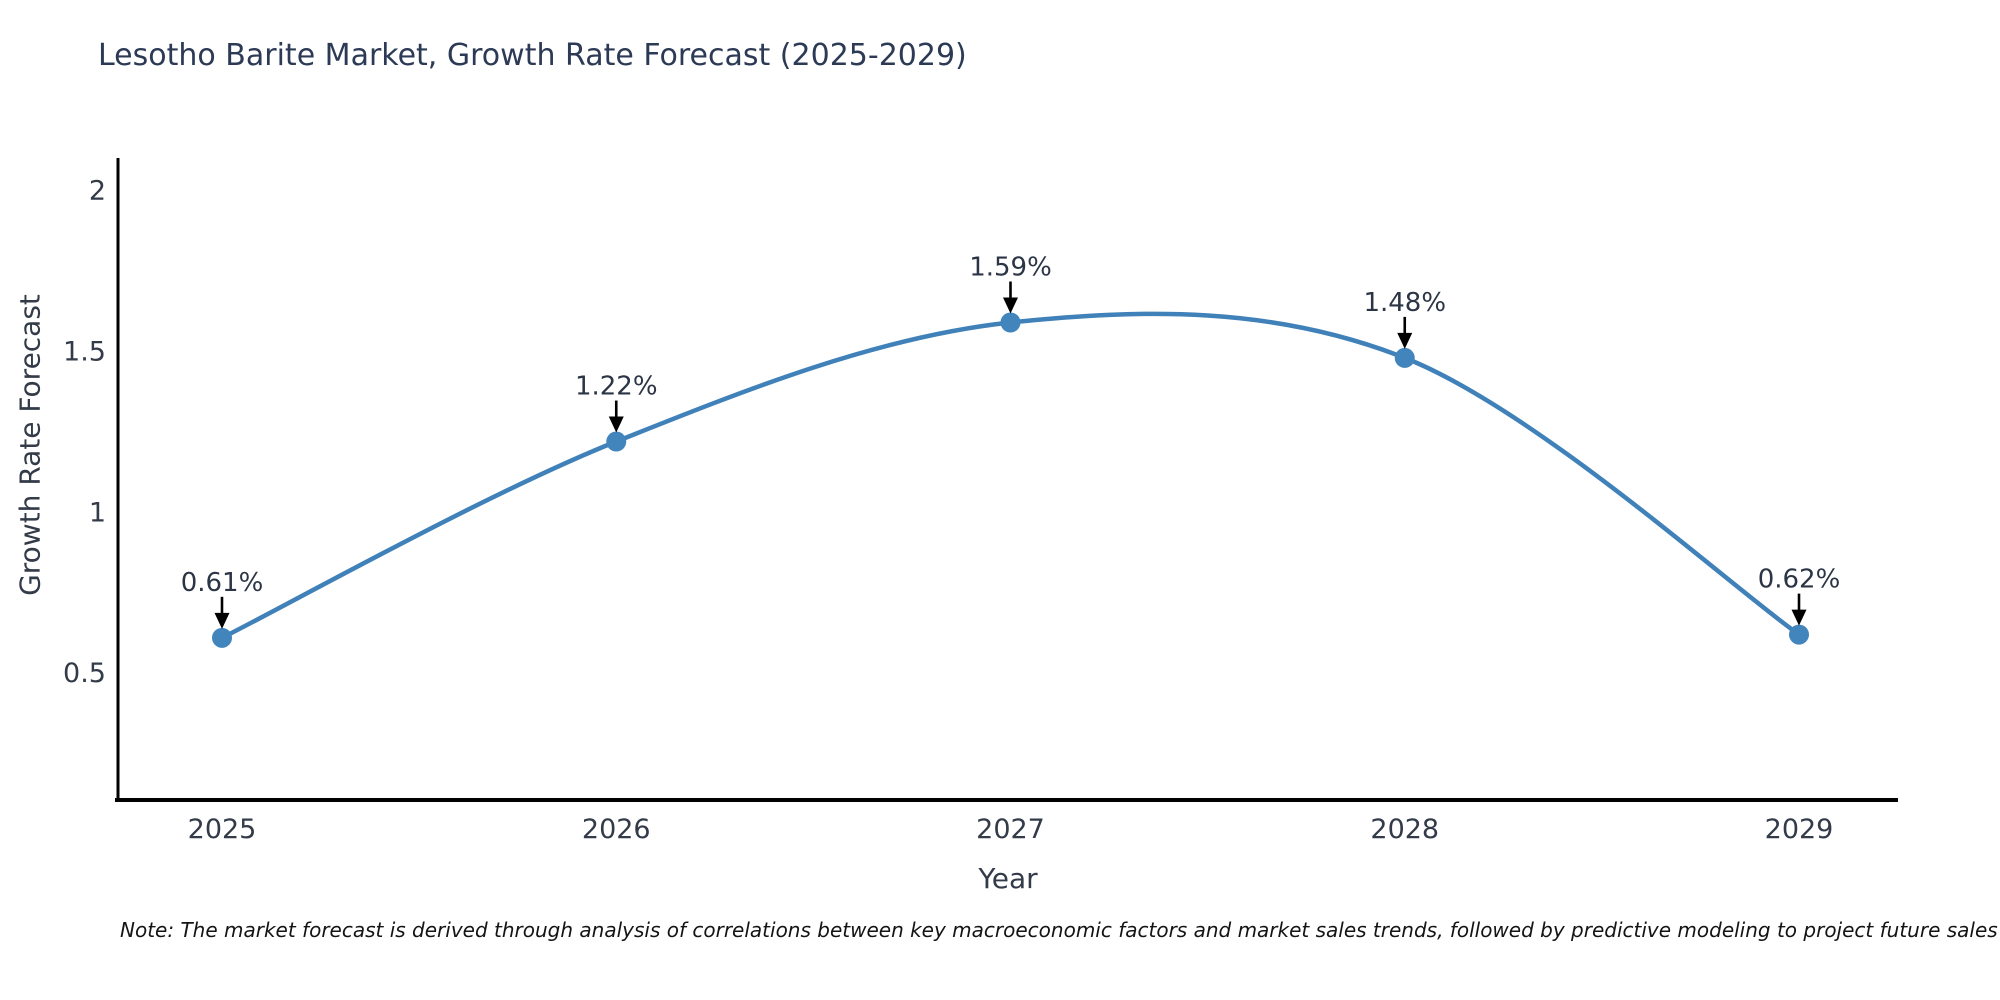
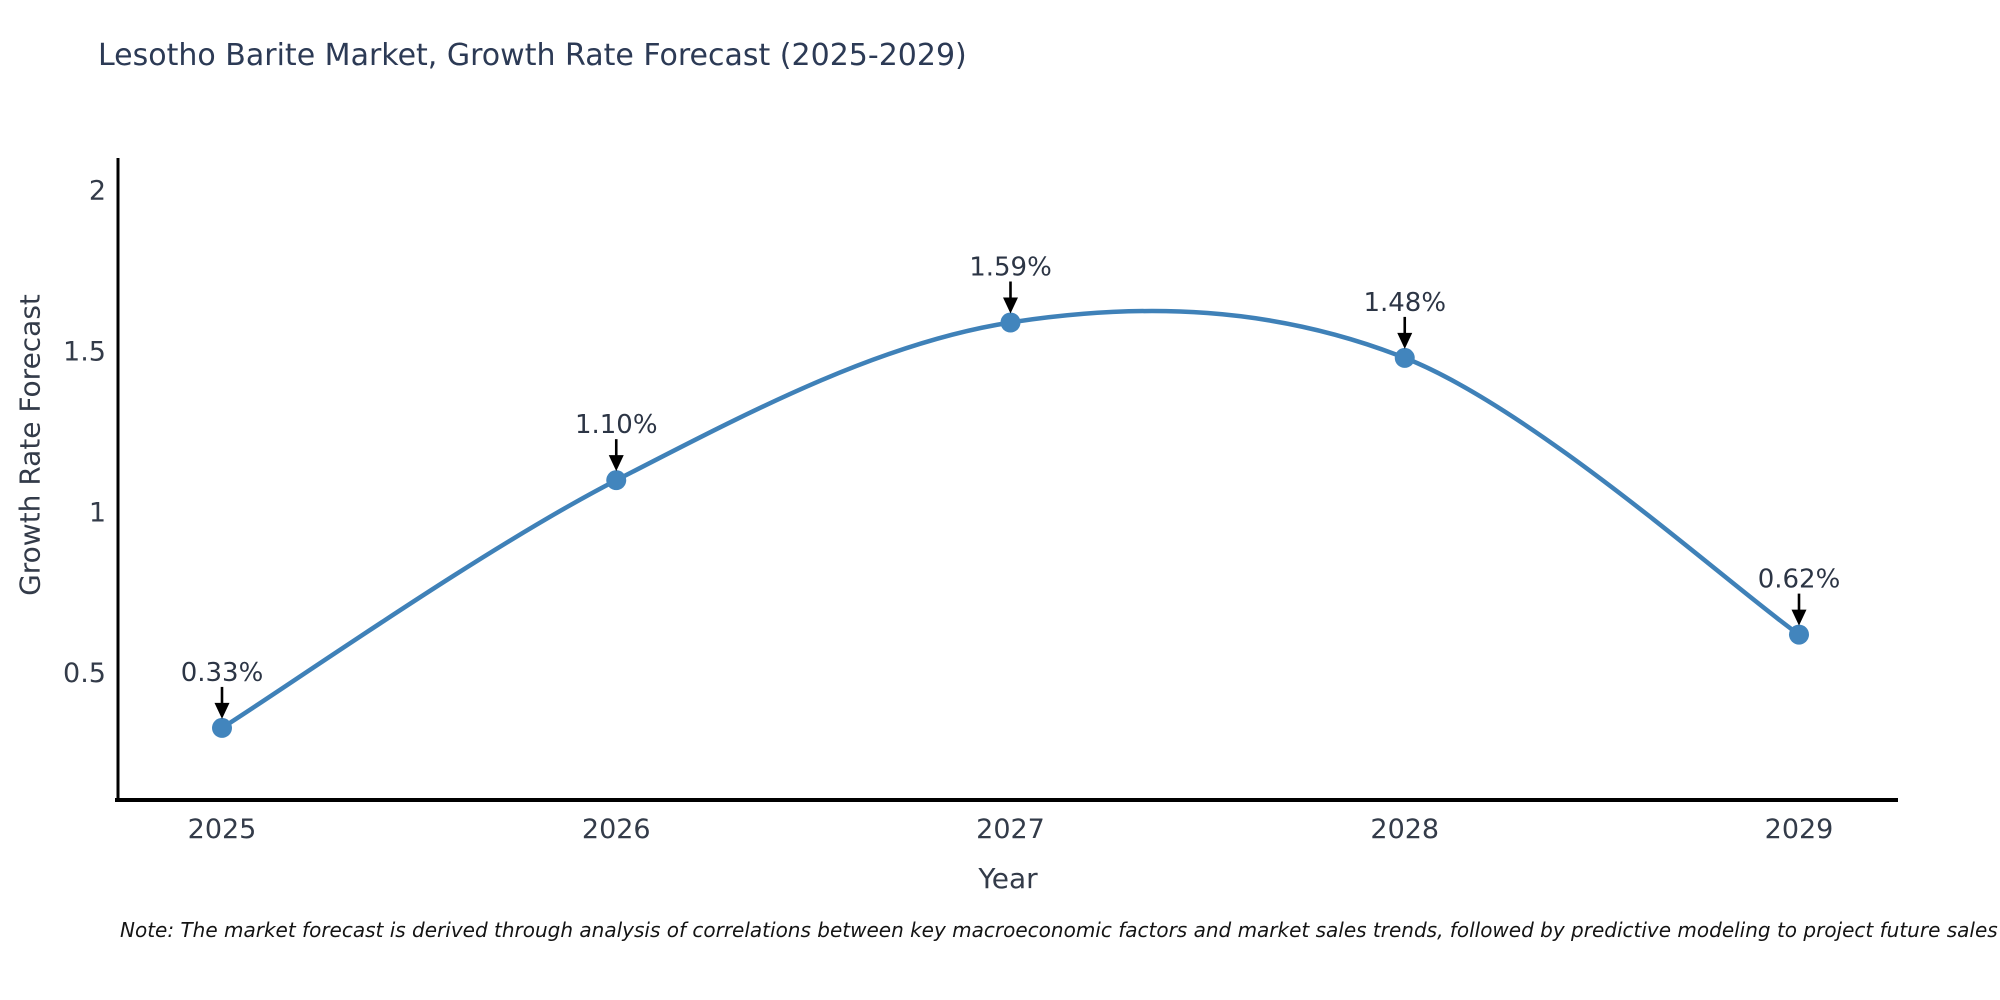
2025: 0.61% -> 0.33%
2026: 1.22% -> 1.10%
